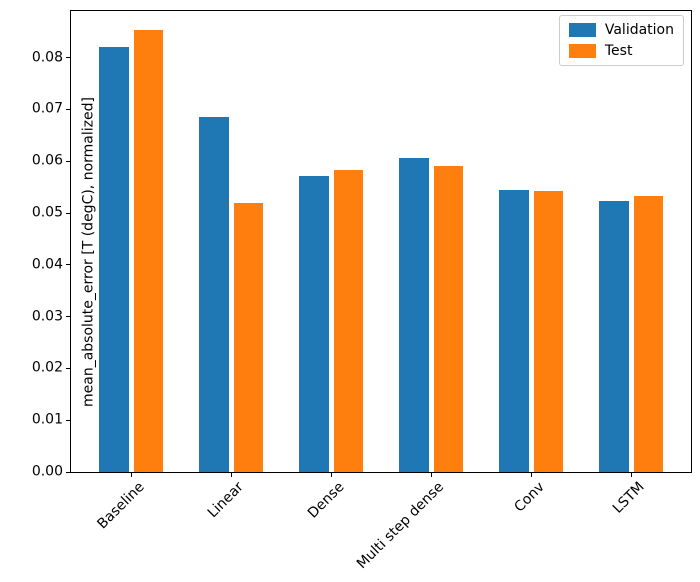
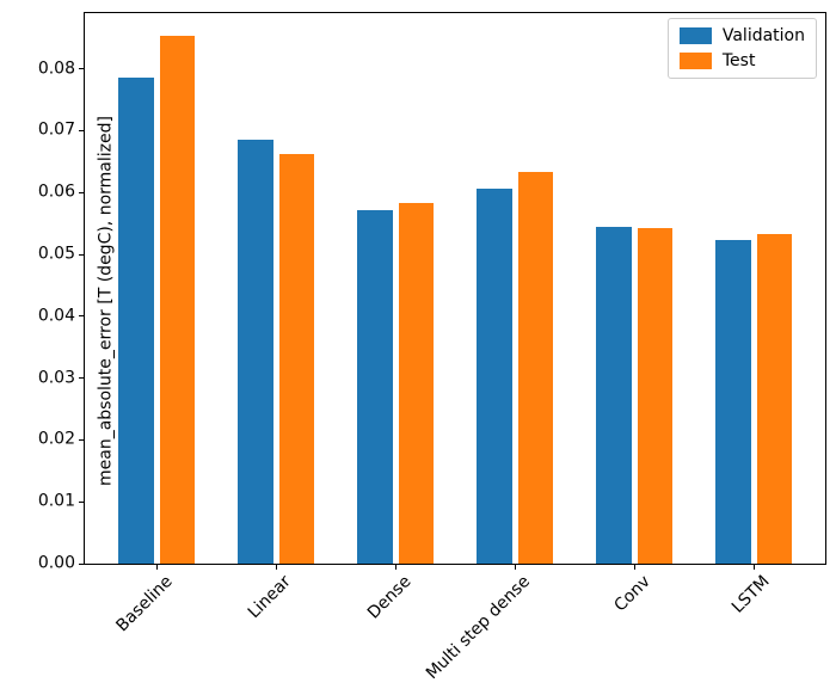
Validation/Baseline: 0.082 -> 0.079
Test/Linear: 0.052 -> 0.066
Test/Multi step dense: 0.059 -> 0.063
